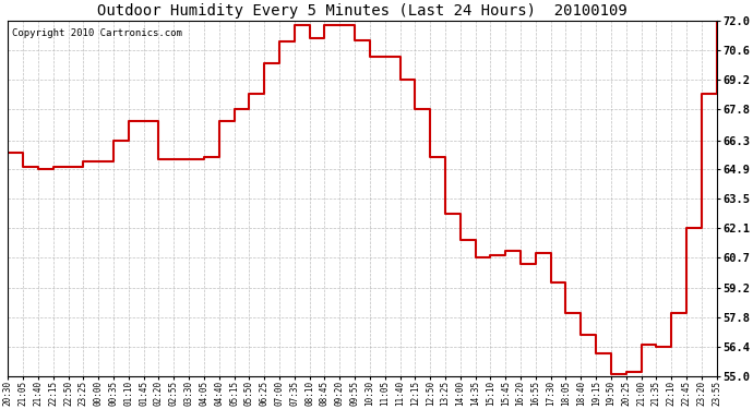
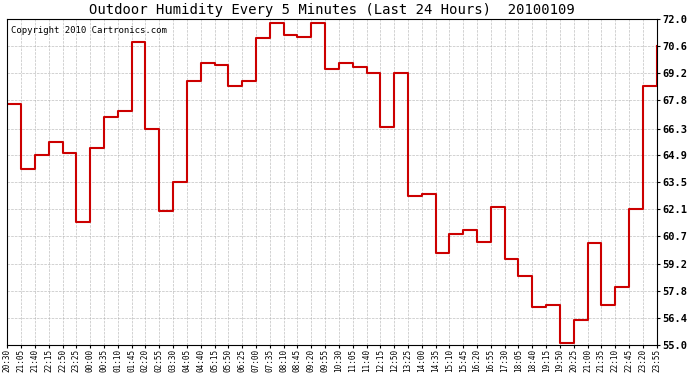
20:30: 65.7 -> 67.6
21:05: 65.0 -> 64.2
22:15: 65.0 -> 65.6
23:25: 65.3 -> 61.4
00:35: 66.3 -> 66.9
01:45: 67.2 -> 70.8
02:20: 65.4 -> 66.3
02:55: 65.4 -> 62.0
03:30: 65.4 -> 63.5
04:05: 65.5 -> 68.8
04:40: 67.2 -> 69.7
05:15: 67.8 -> 69.6
06:25: 70.0 -> 68.8
08:45: 71.8 -> 71.1
09:55: 71.1 -> 69.4
10:30: 70.3 -> 69.7
11:05: 70.3 -> 69.5
12:15: 67.8 -> 66.4
12:50: 65.5 -> 69.2
14:00: 61.5 -> 62.9
14:35: 60.7 -> 59.8
16:55: 60.9 -> 62.2
18:05: 58.0 -> 58.6
19:15: 56.1 -> 57.1
20:25: 55.2 -> 56.3
21:00: 56.5 -> 60.3
21:35: 56.4 -> 57.1
23:55: 72.0 -> 70.6
